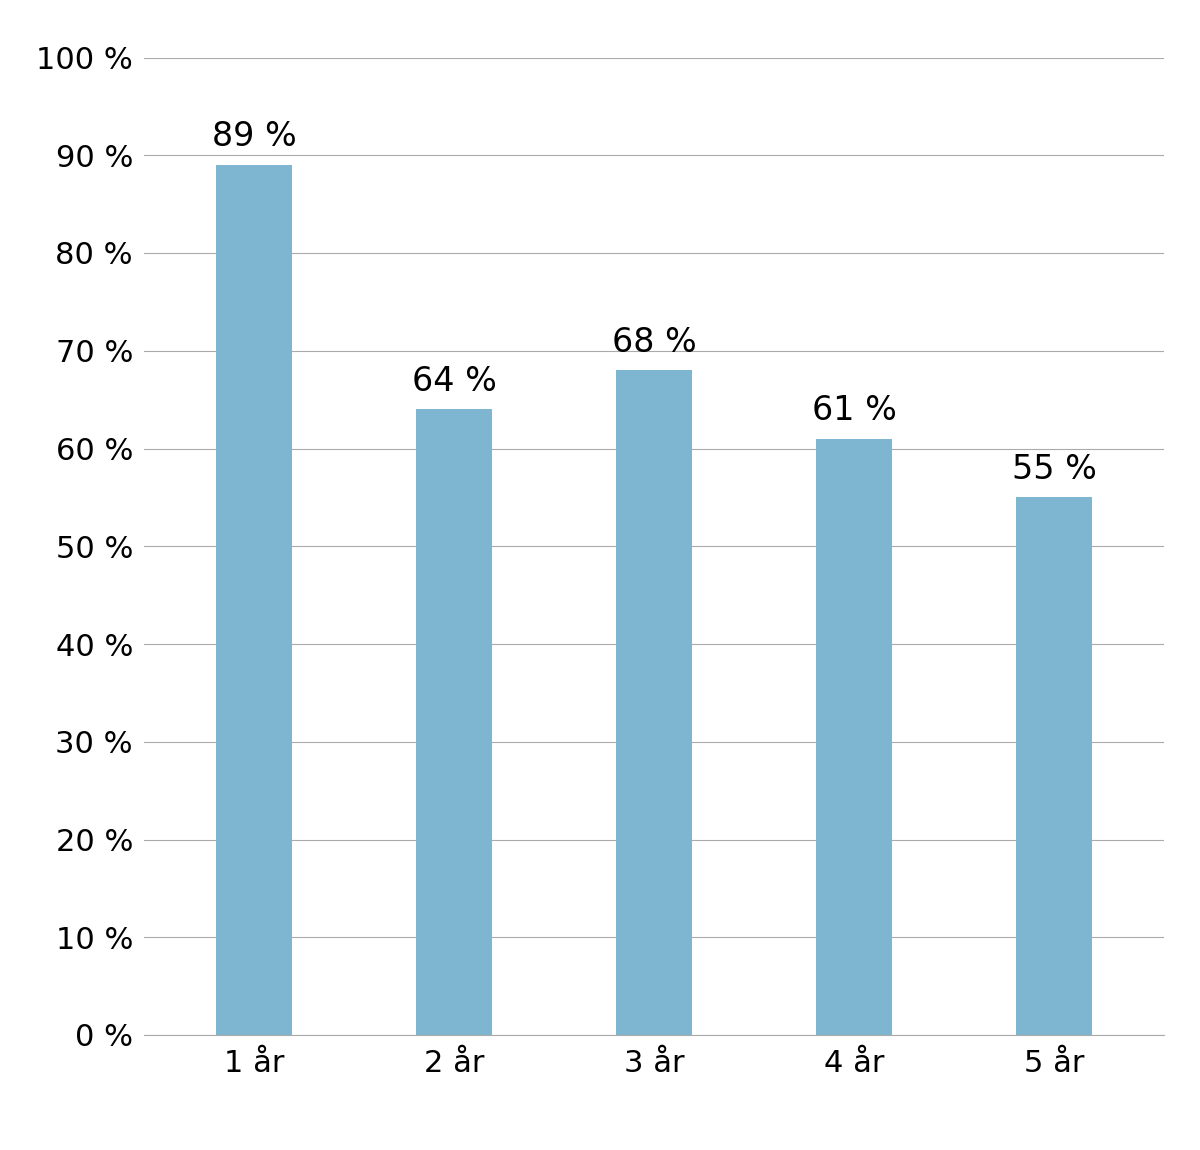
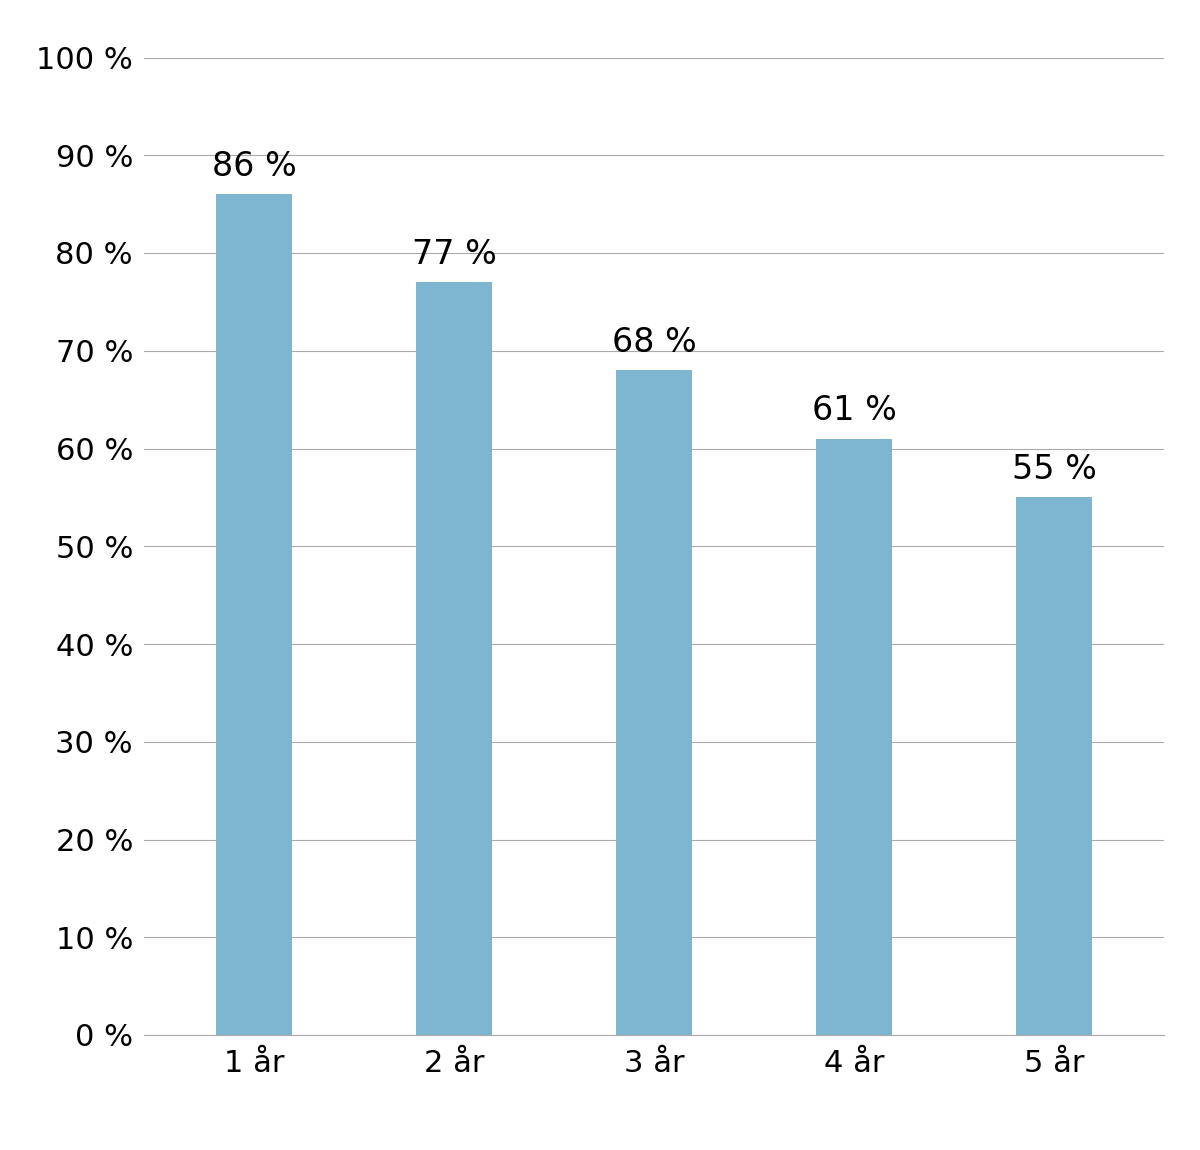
1 år: 89 -> 86
2 år: 64 -> 77
